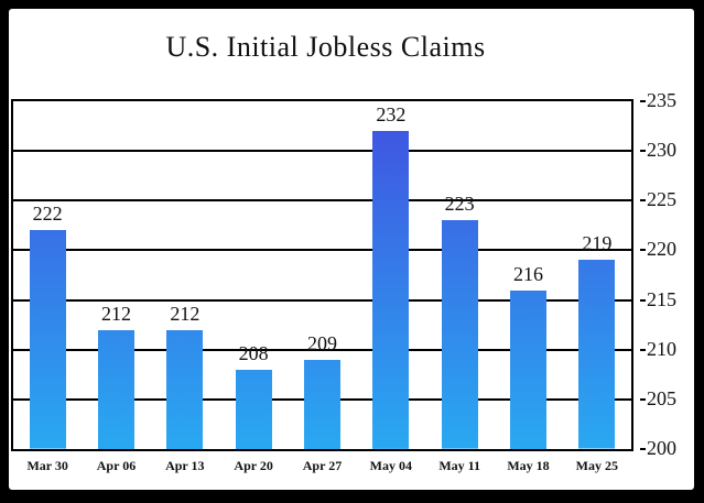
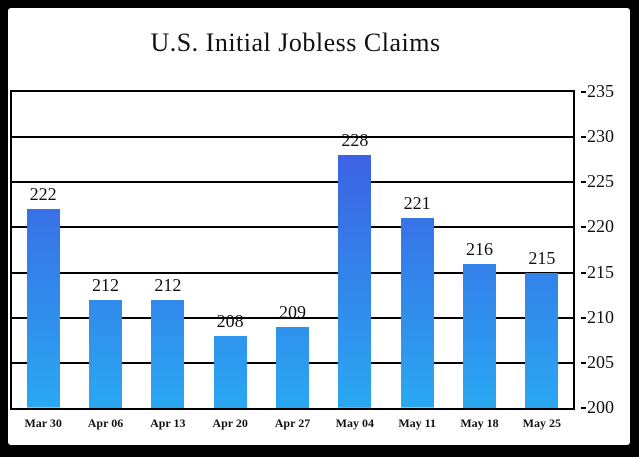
May 04: 232 -> 228
May 11: 223 -> 221
May 25: 219 -> 215
